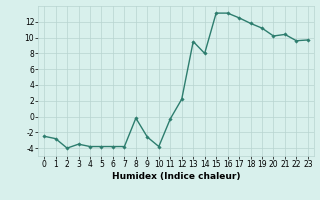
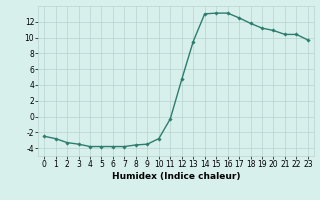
2: -4.0 -> -3.3
8: -0.2 -> -3.6
9: -2.6 -> -3.5
10: -3.8 -> -2.8
12: 2.2 -> 4.7
14: 8.0 -> 13.0
20: 10.2 -> 10.9
22: 9.6 -> 10.4
